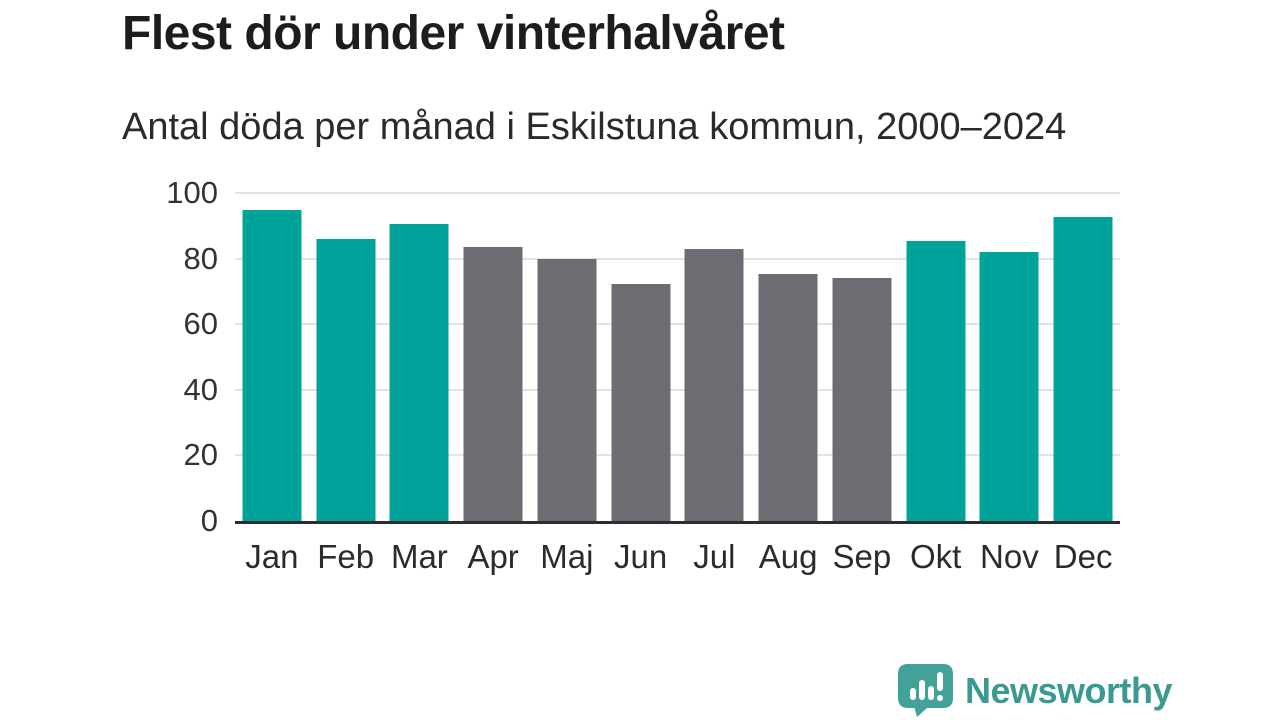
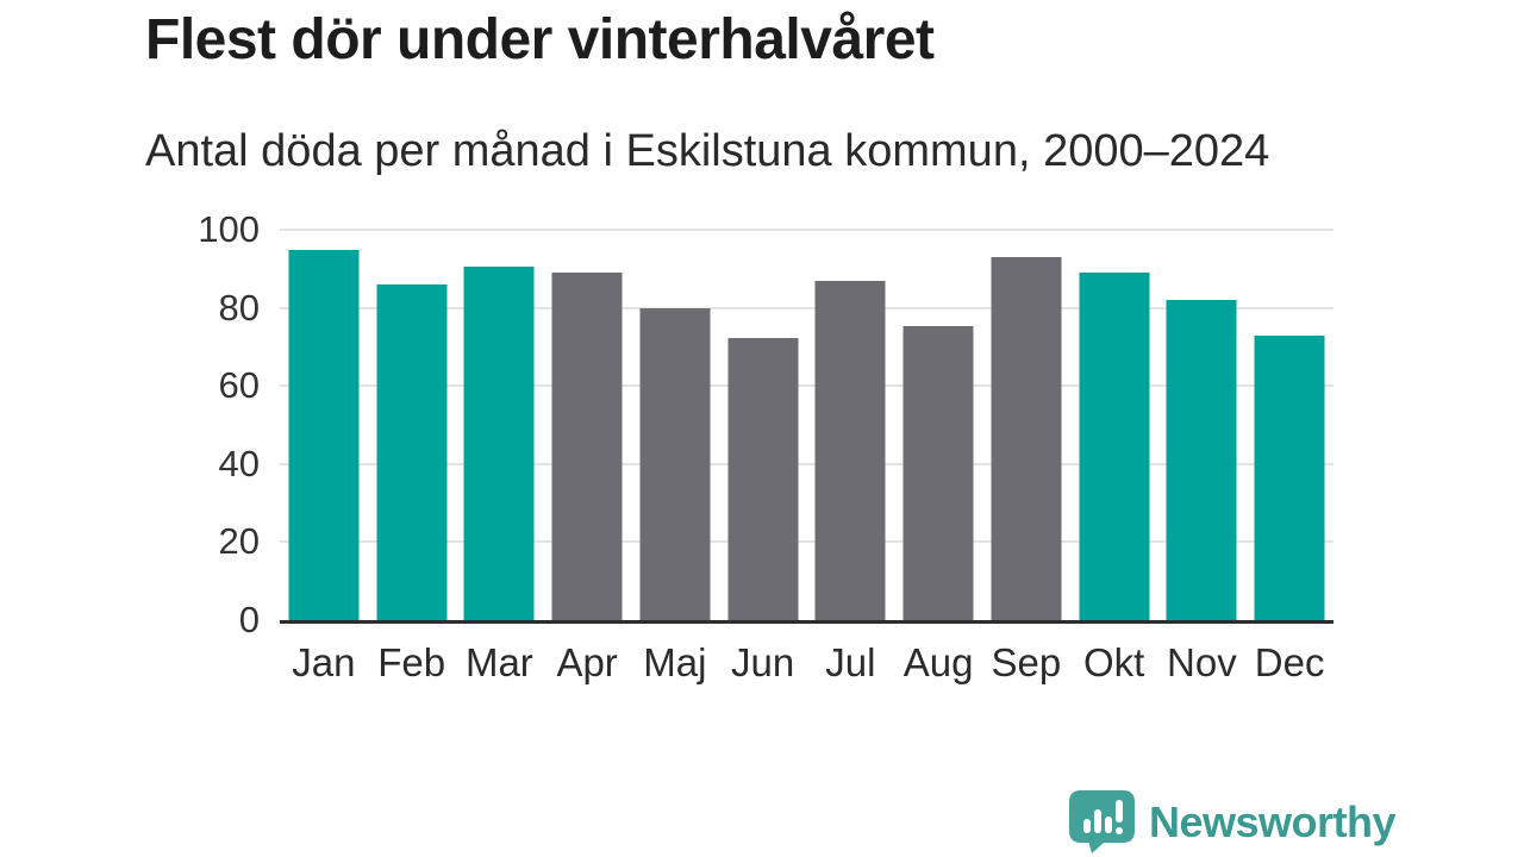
Apr: 84 -> 89
Jul: 83 -> 87
Sep: 74 -> 93
Okt: 86 -> 89
Dec: 93 -> 73
